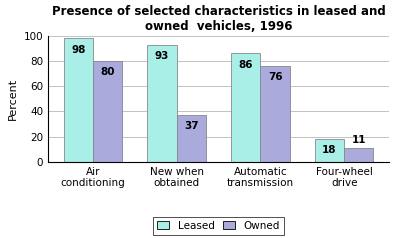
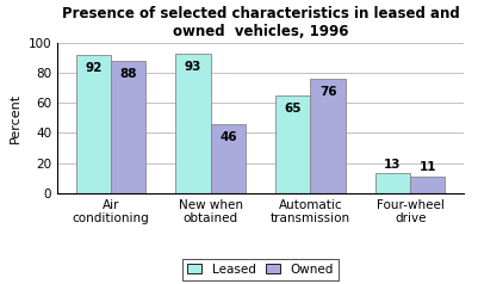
Leased/Air conditioning: 98 -> 92
Owned/Air conditioning: 80 -> 88
Owned/New when obtained: 37 -> 46
Leased/Automatic transmission: 86 -> 65
Leased/Four-wheel drive: 18 -> 13
